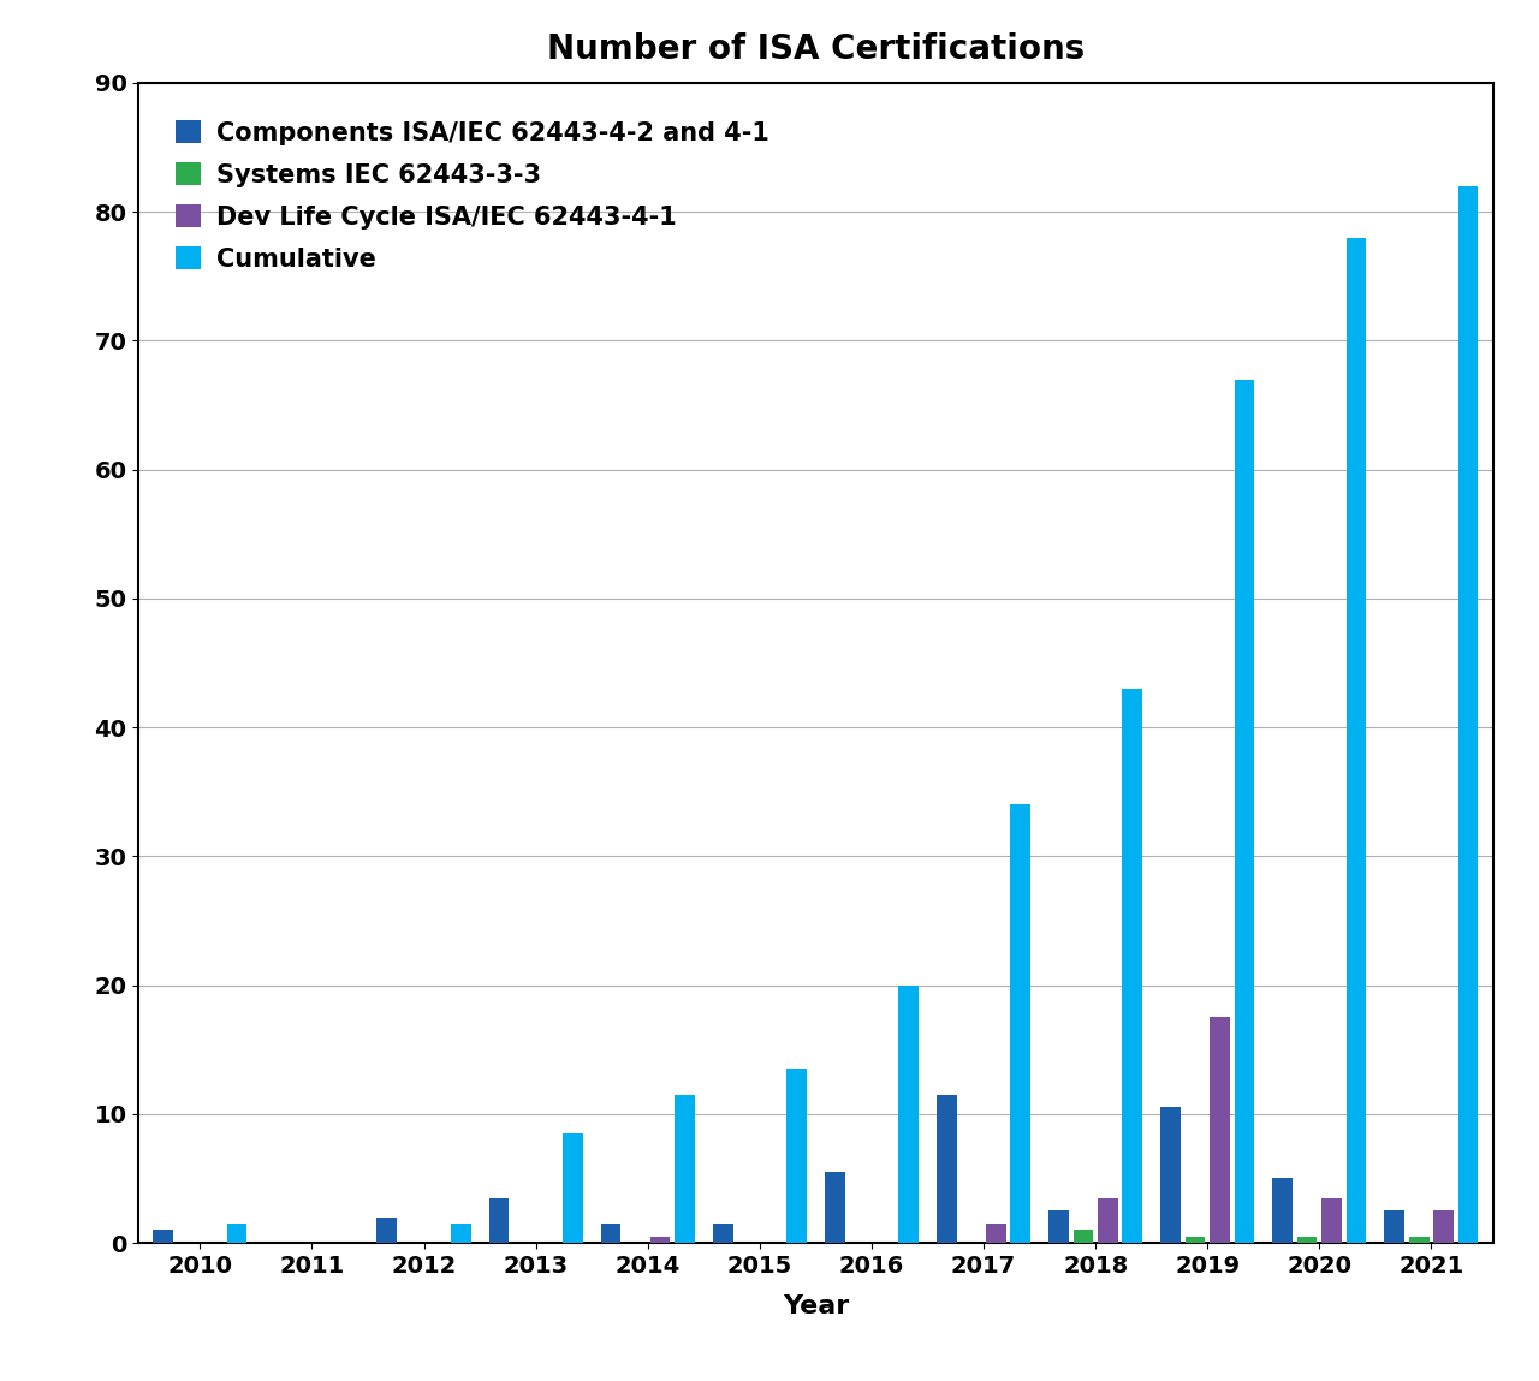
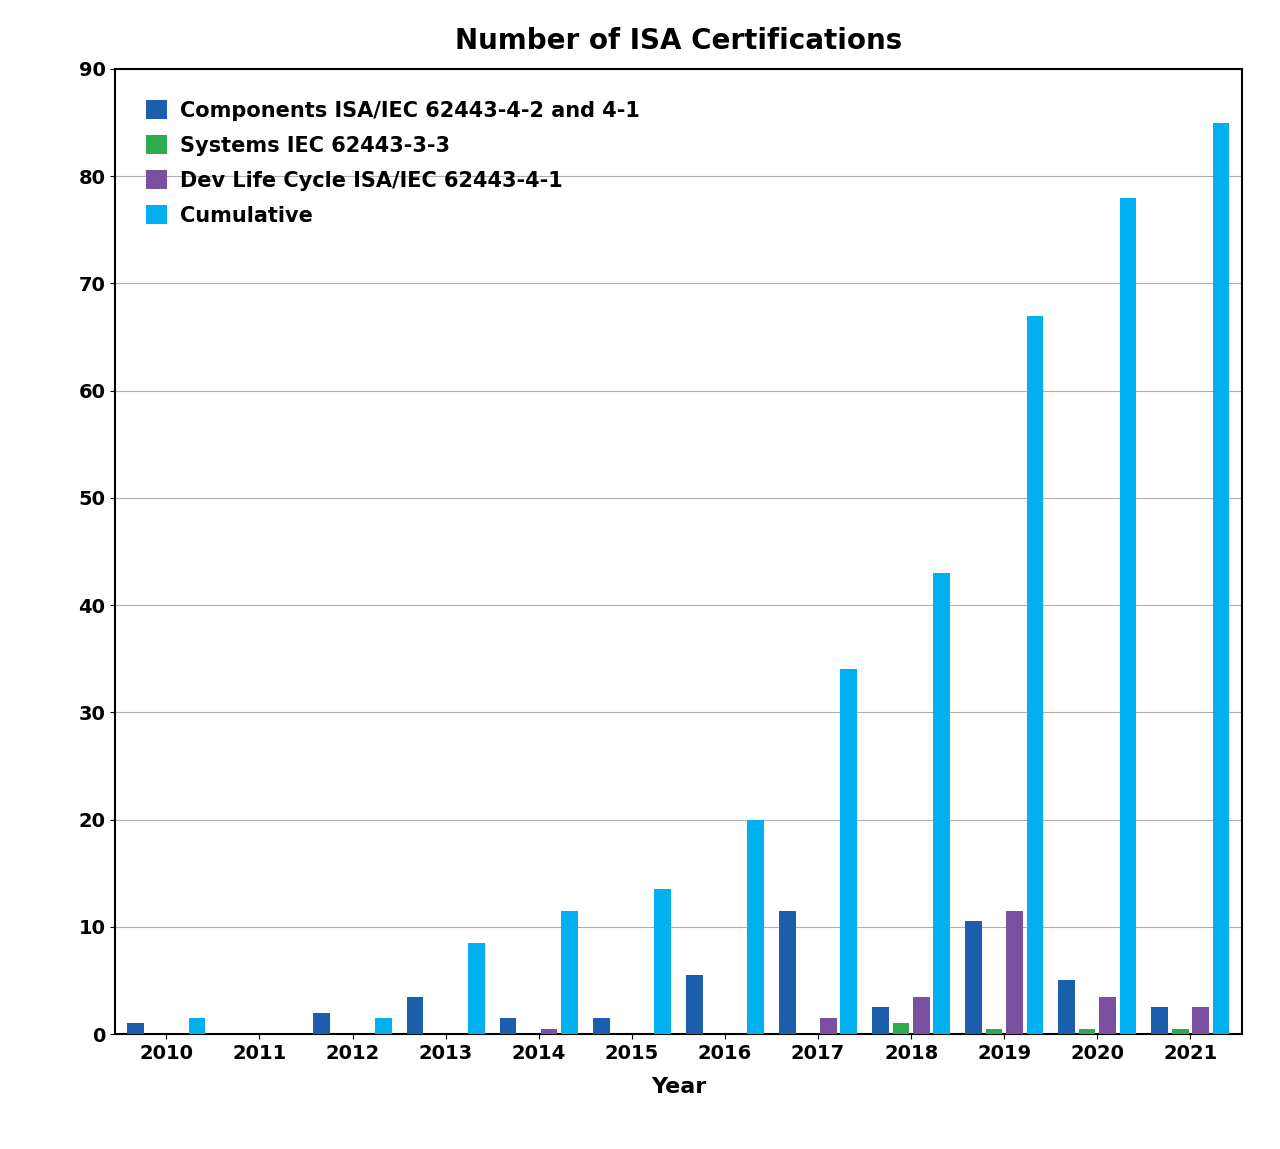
Dev Life Cycle ISA/IEC 62443-4-1/2019: 17.5 -> 11.5
Cumulative/2021: 82.0 -> 85.0
